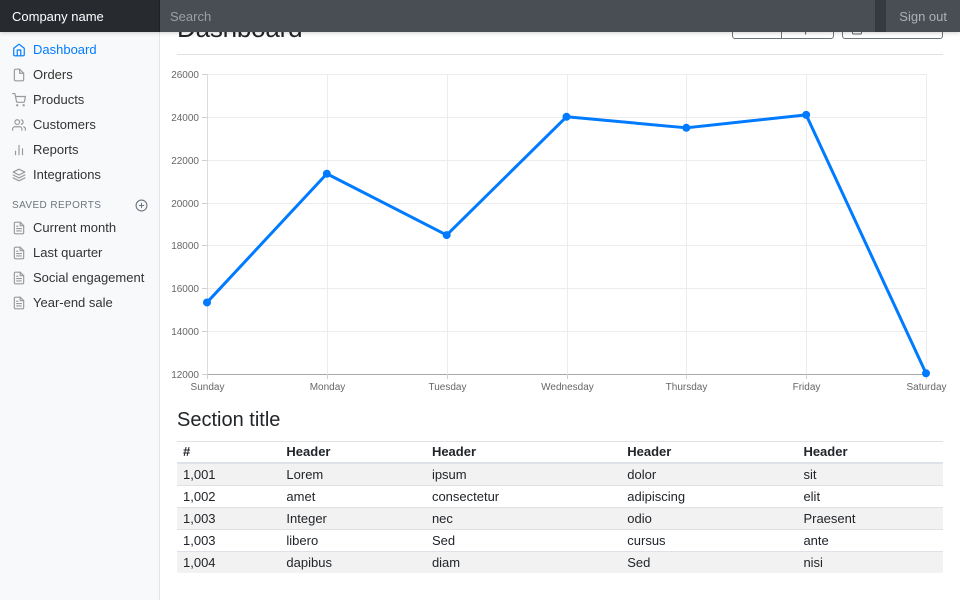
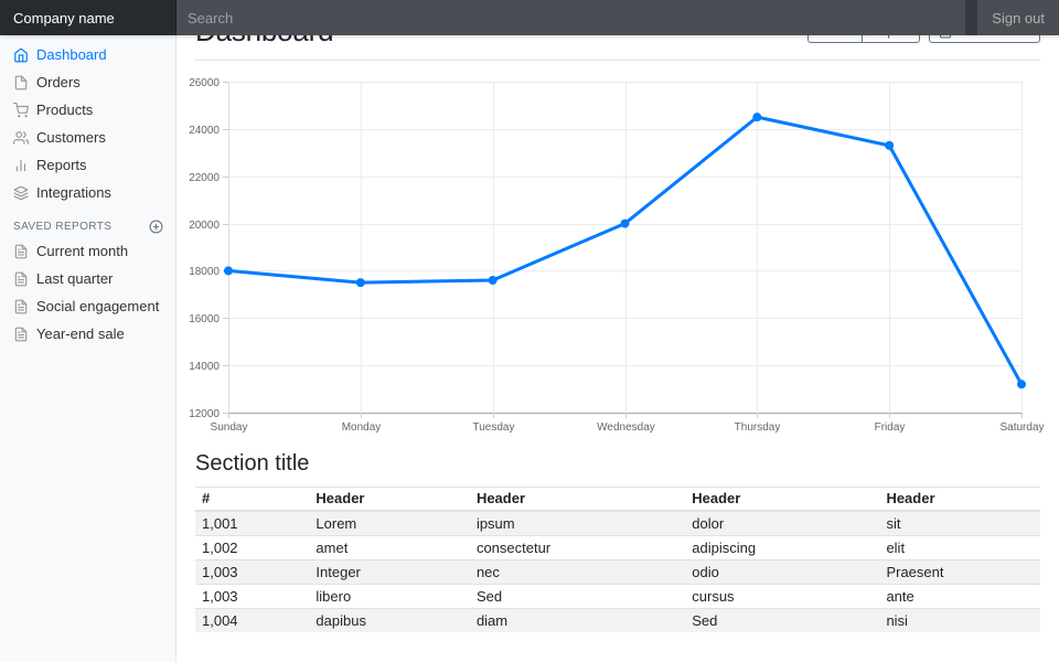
Sunday: 15300 -> 18000
Monday: 21300 -> 17500
Tuesday: 18500 -> 17600
Wednesday: 24000 -> 20000
Thursday: 23500 -> 24500
Friday: 24100 -> 23300
Saturday: 12000 -> 13200
